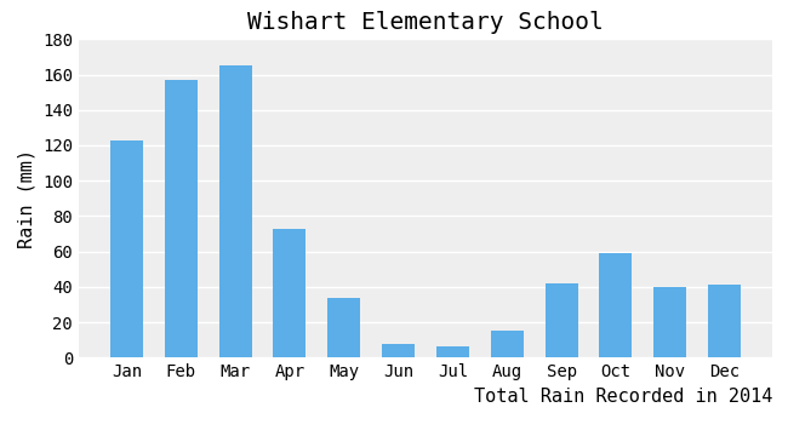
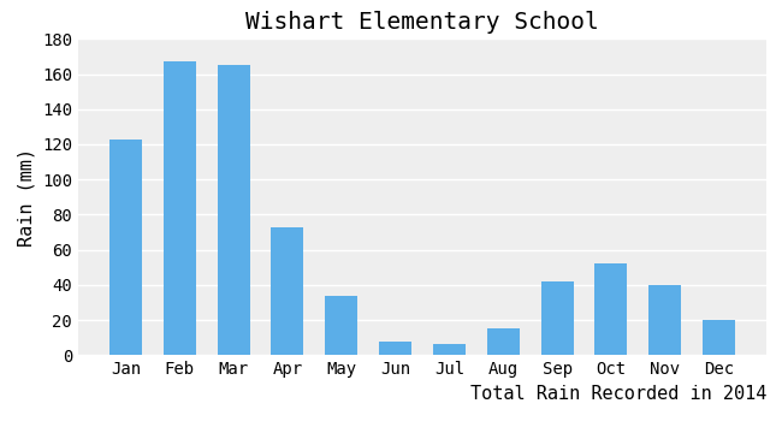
Feb: 157 -> 167
Oct: 59 -> 52
Dec: 41 -> 20
